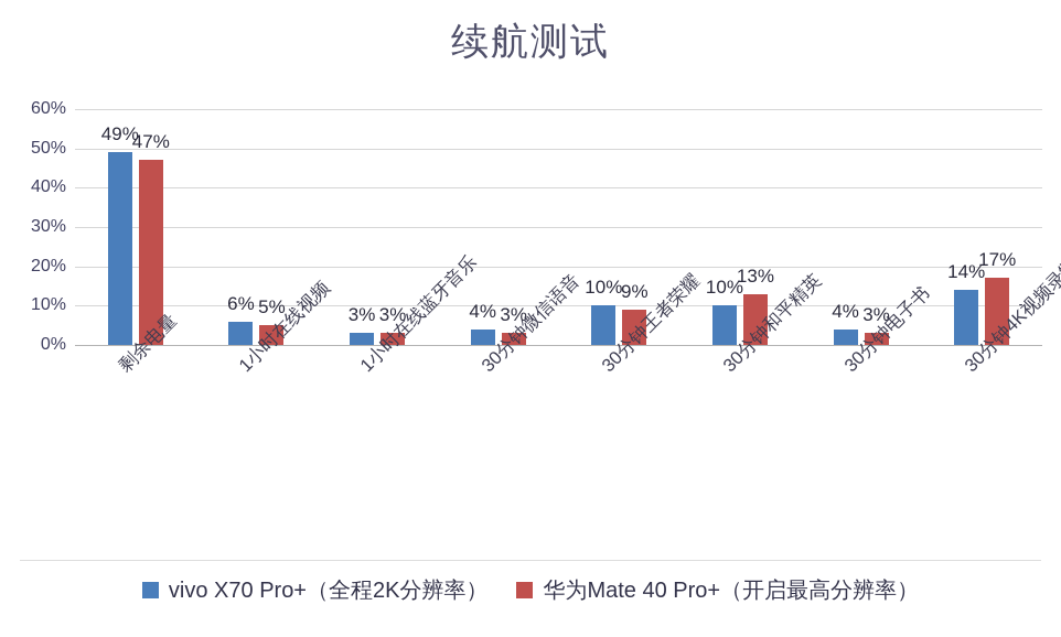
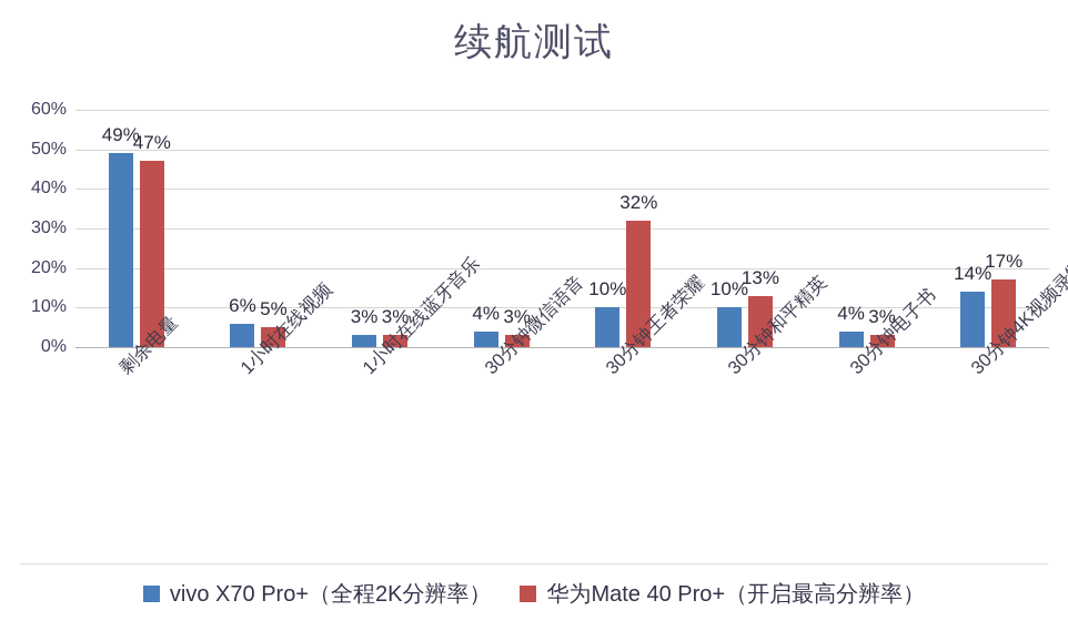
华为Mate 40 Pro+（开启最高分辨率）/30分钟王者荣耀: 9% -> 32%
